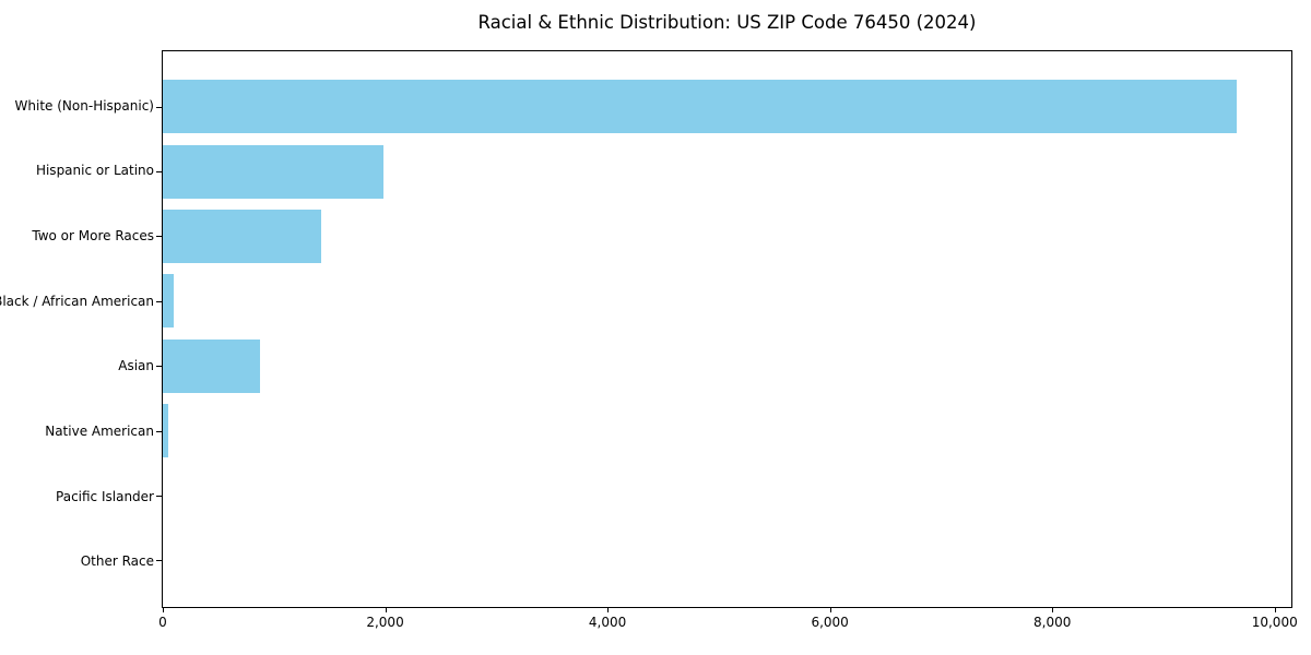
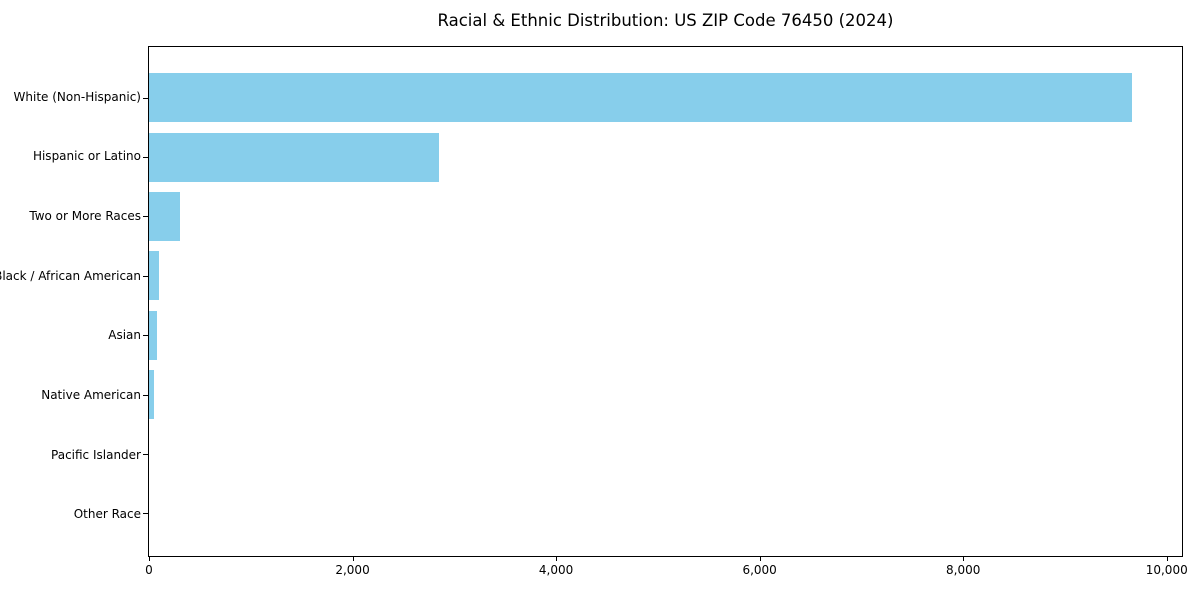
Hispanic or Latino: 1980 -> 2850
Two or More Races: 1420 -> 300
Asian: 870 -> 80
